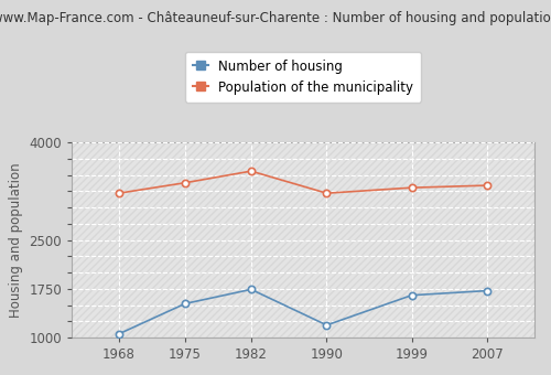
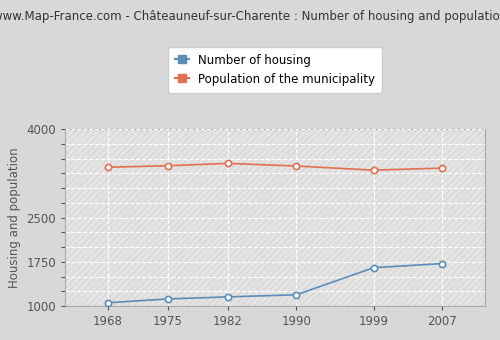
Population of the municipality/1968: 3220 -> 3360
Number of housing/1975: 1520 -> 1120
Number of housing/1982: 1740 -> 1160
Population of the municipality/1982: 3560 -> 3420
Population of the municipality/1990: 3220 -> 3380
